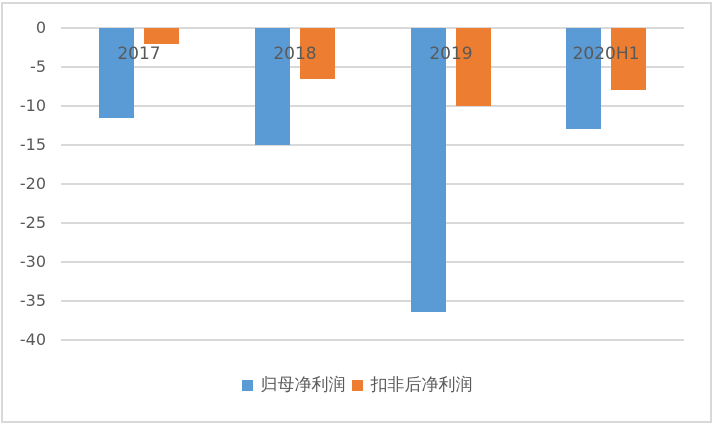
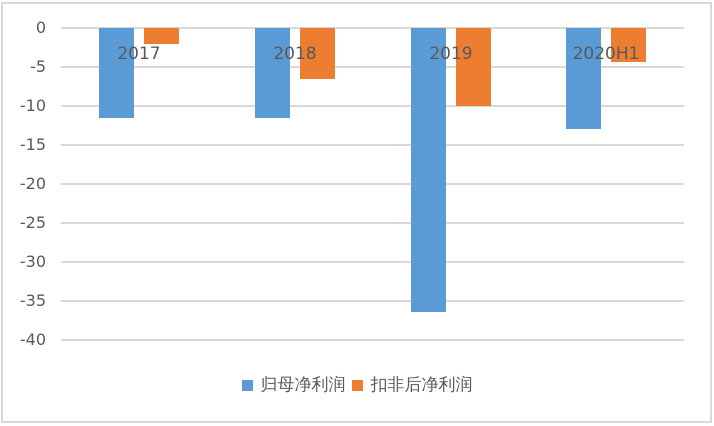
归母净利润/2018: -15 -> -12
扣非后净利润/2020H1: -8 -> -4
